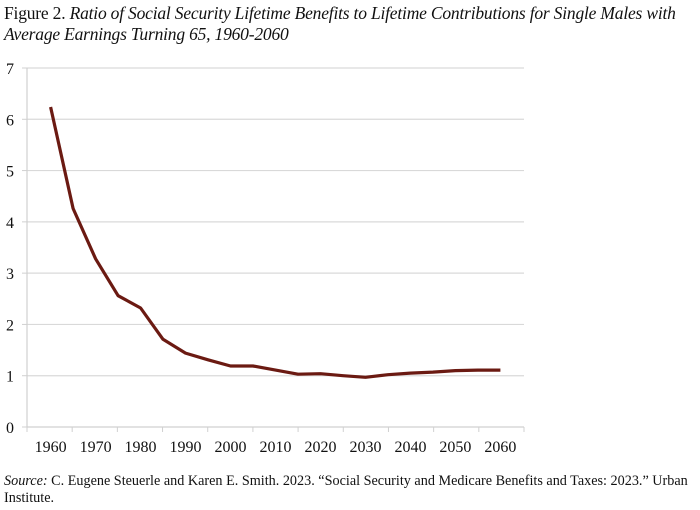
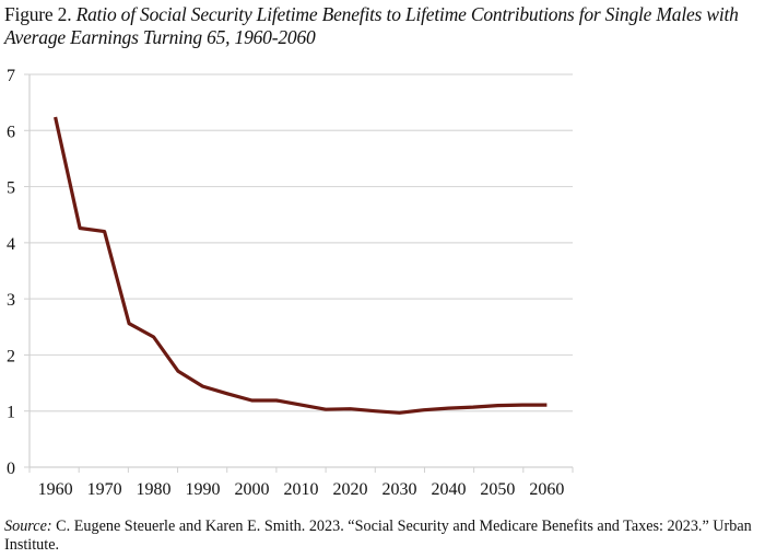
1970: 3.3 -> 4.2
